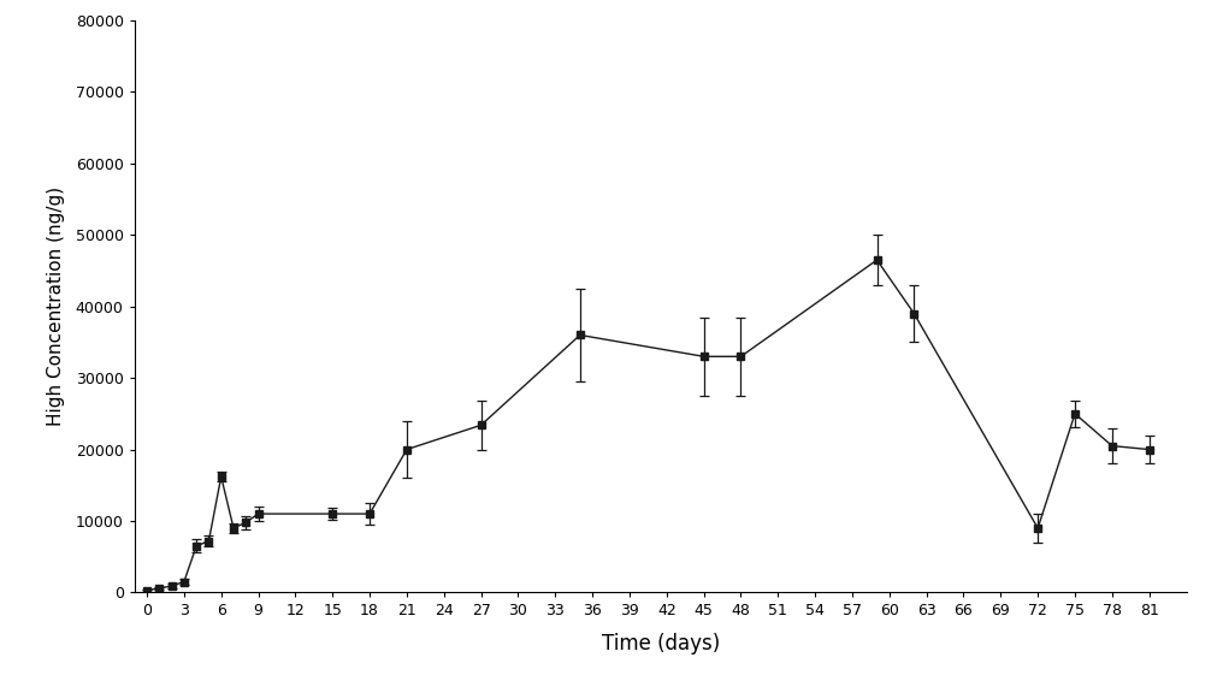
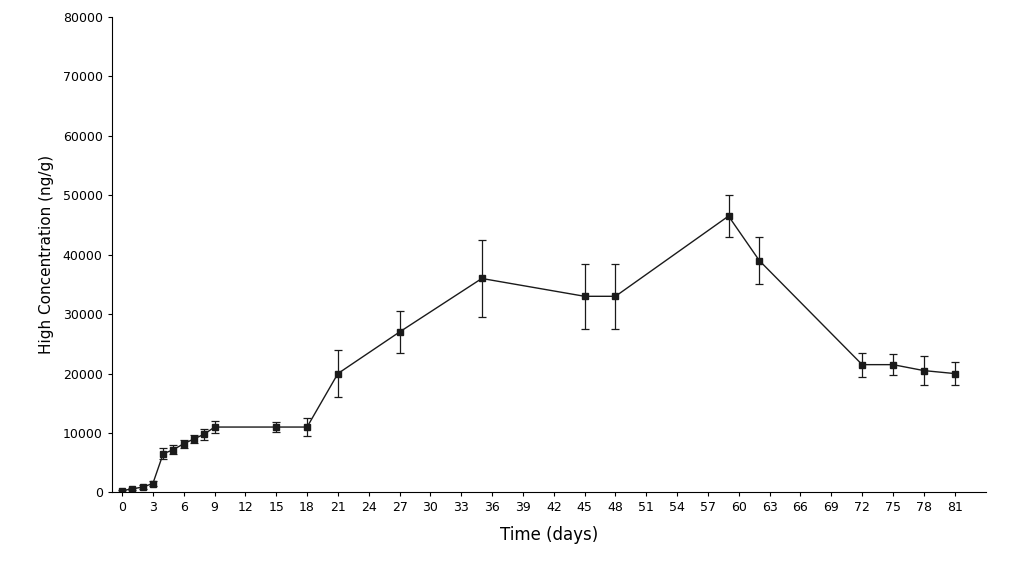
6: 16200 -> 8200
27: 23400 -> 27000
72: 9000 -> 21500
75: 25000 -> 21500
